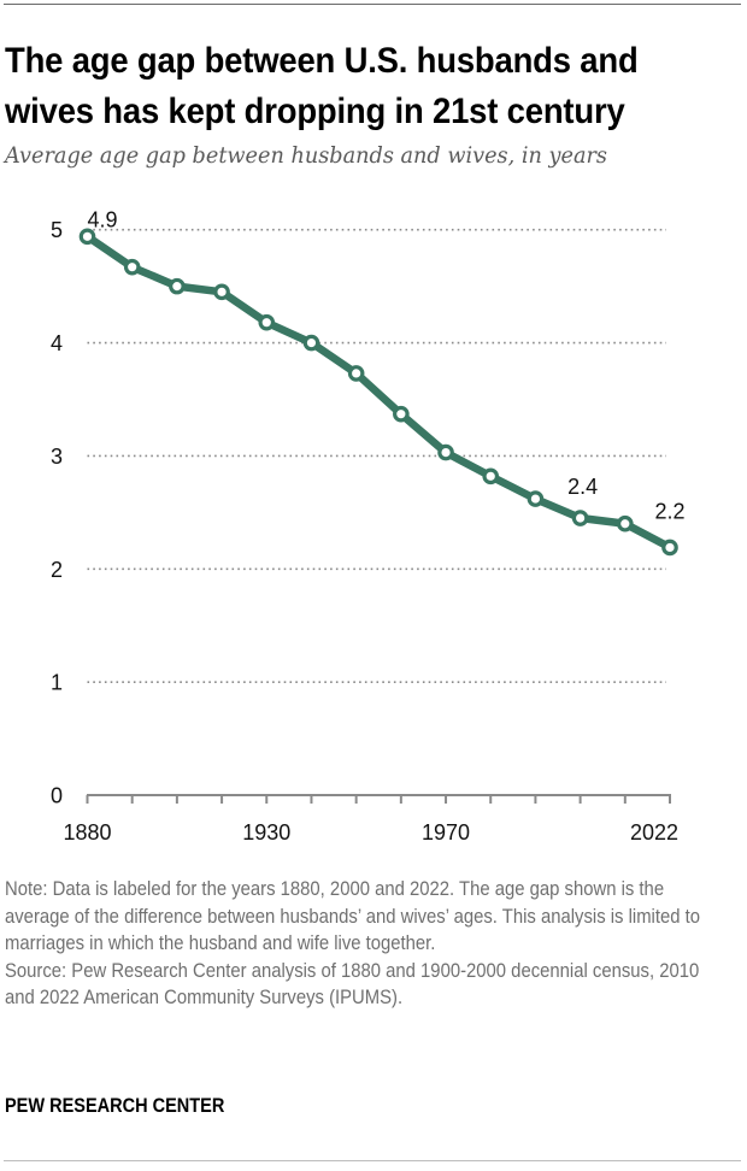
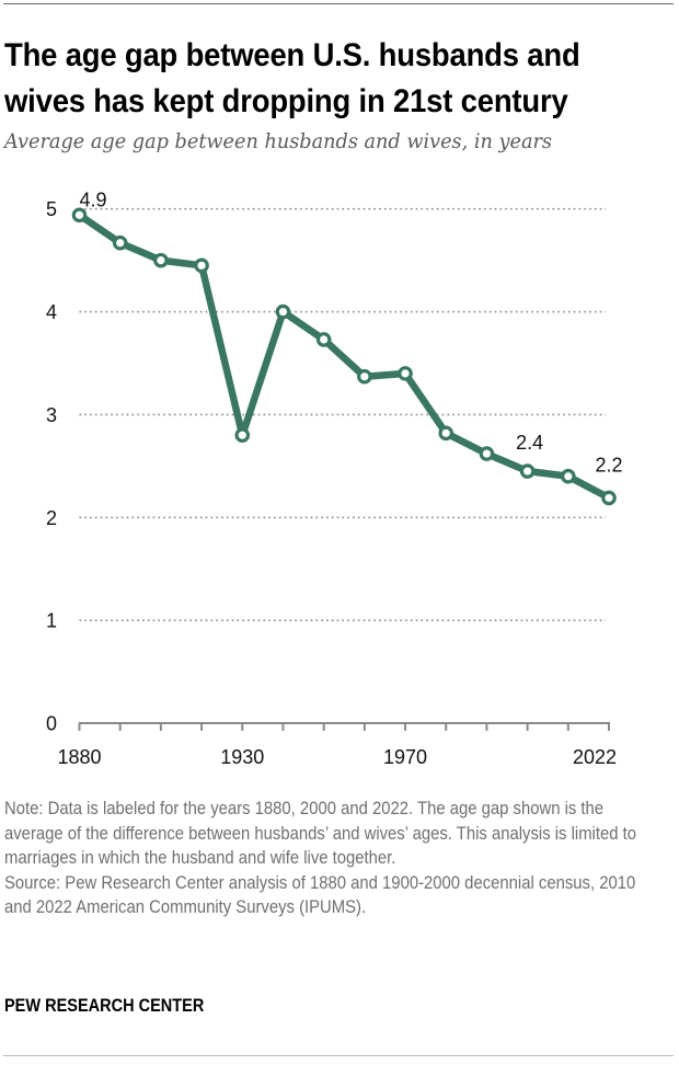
1930: 4.2 -> 2.8
1970: 3.0 -> 3.4
